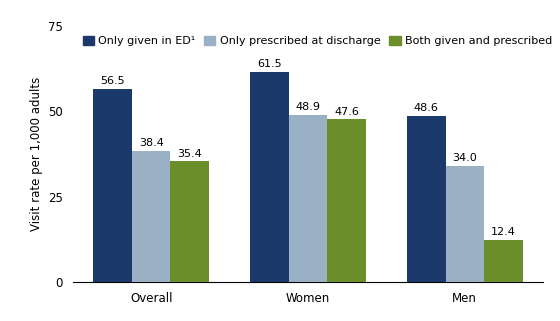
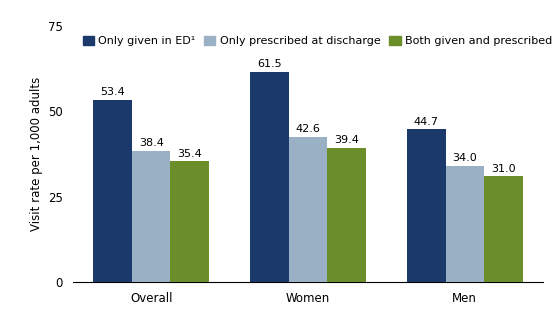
Only given in ED¹/Overall: 56.5 -> 53.4
Only prescribed at discharge/Women: 48.9 -> 42.6
Both given and prescribed/Women: 47.6 -> 39.4
Only given in ED¹/Men: 48.6 -> 44.7
Both given and prescribed/Men: 12.4 -> 31.0
